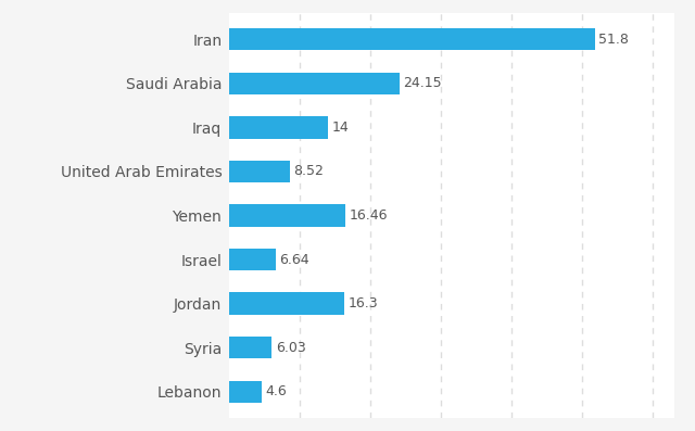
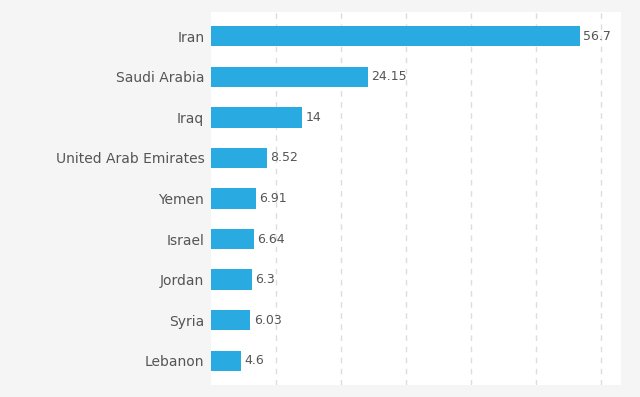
Iran: 51.8 -> 56.7
Yemen: 16.46 -> 6.91
Jordan: 16.3 -> 6.3
